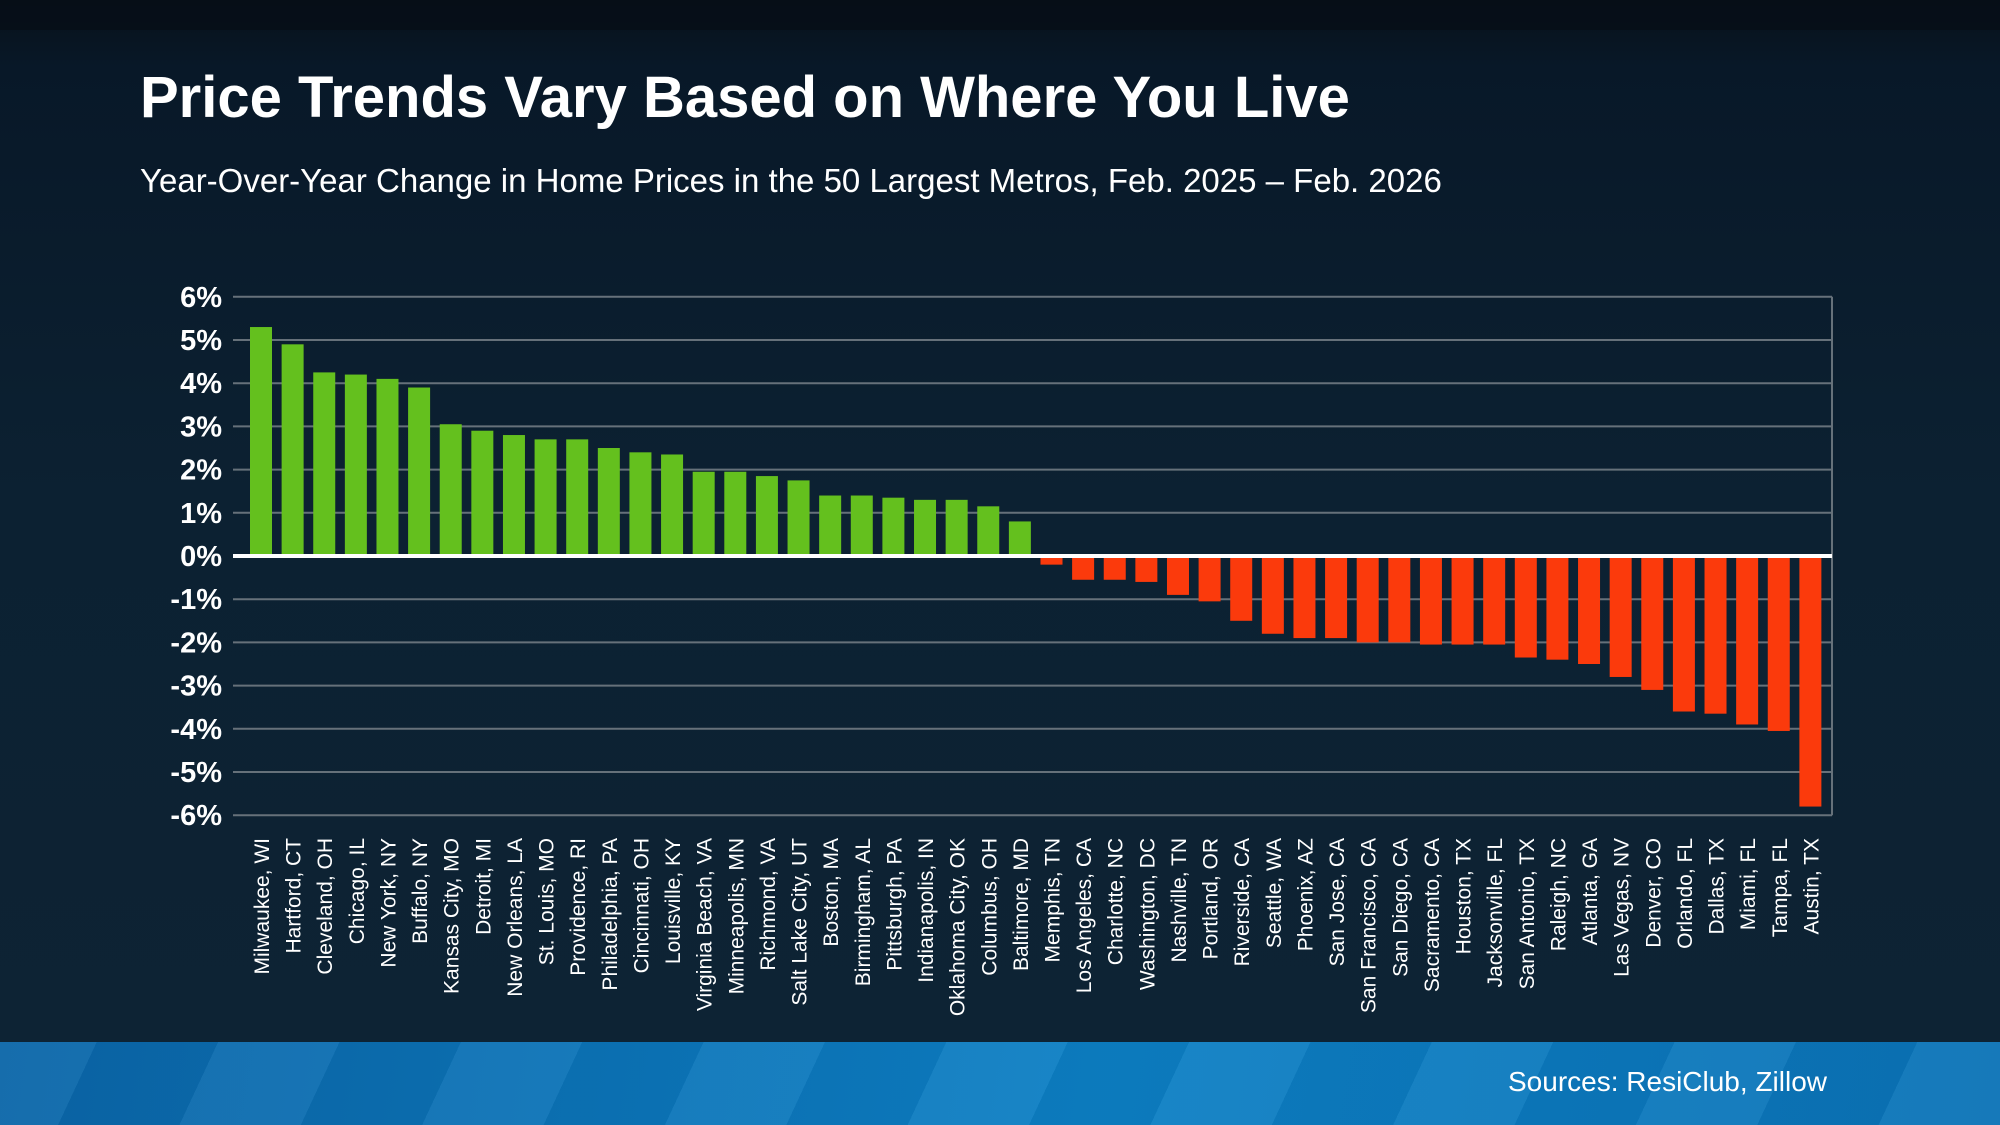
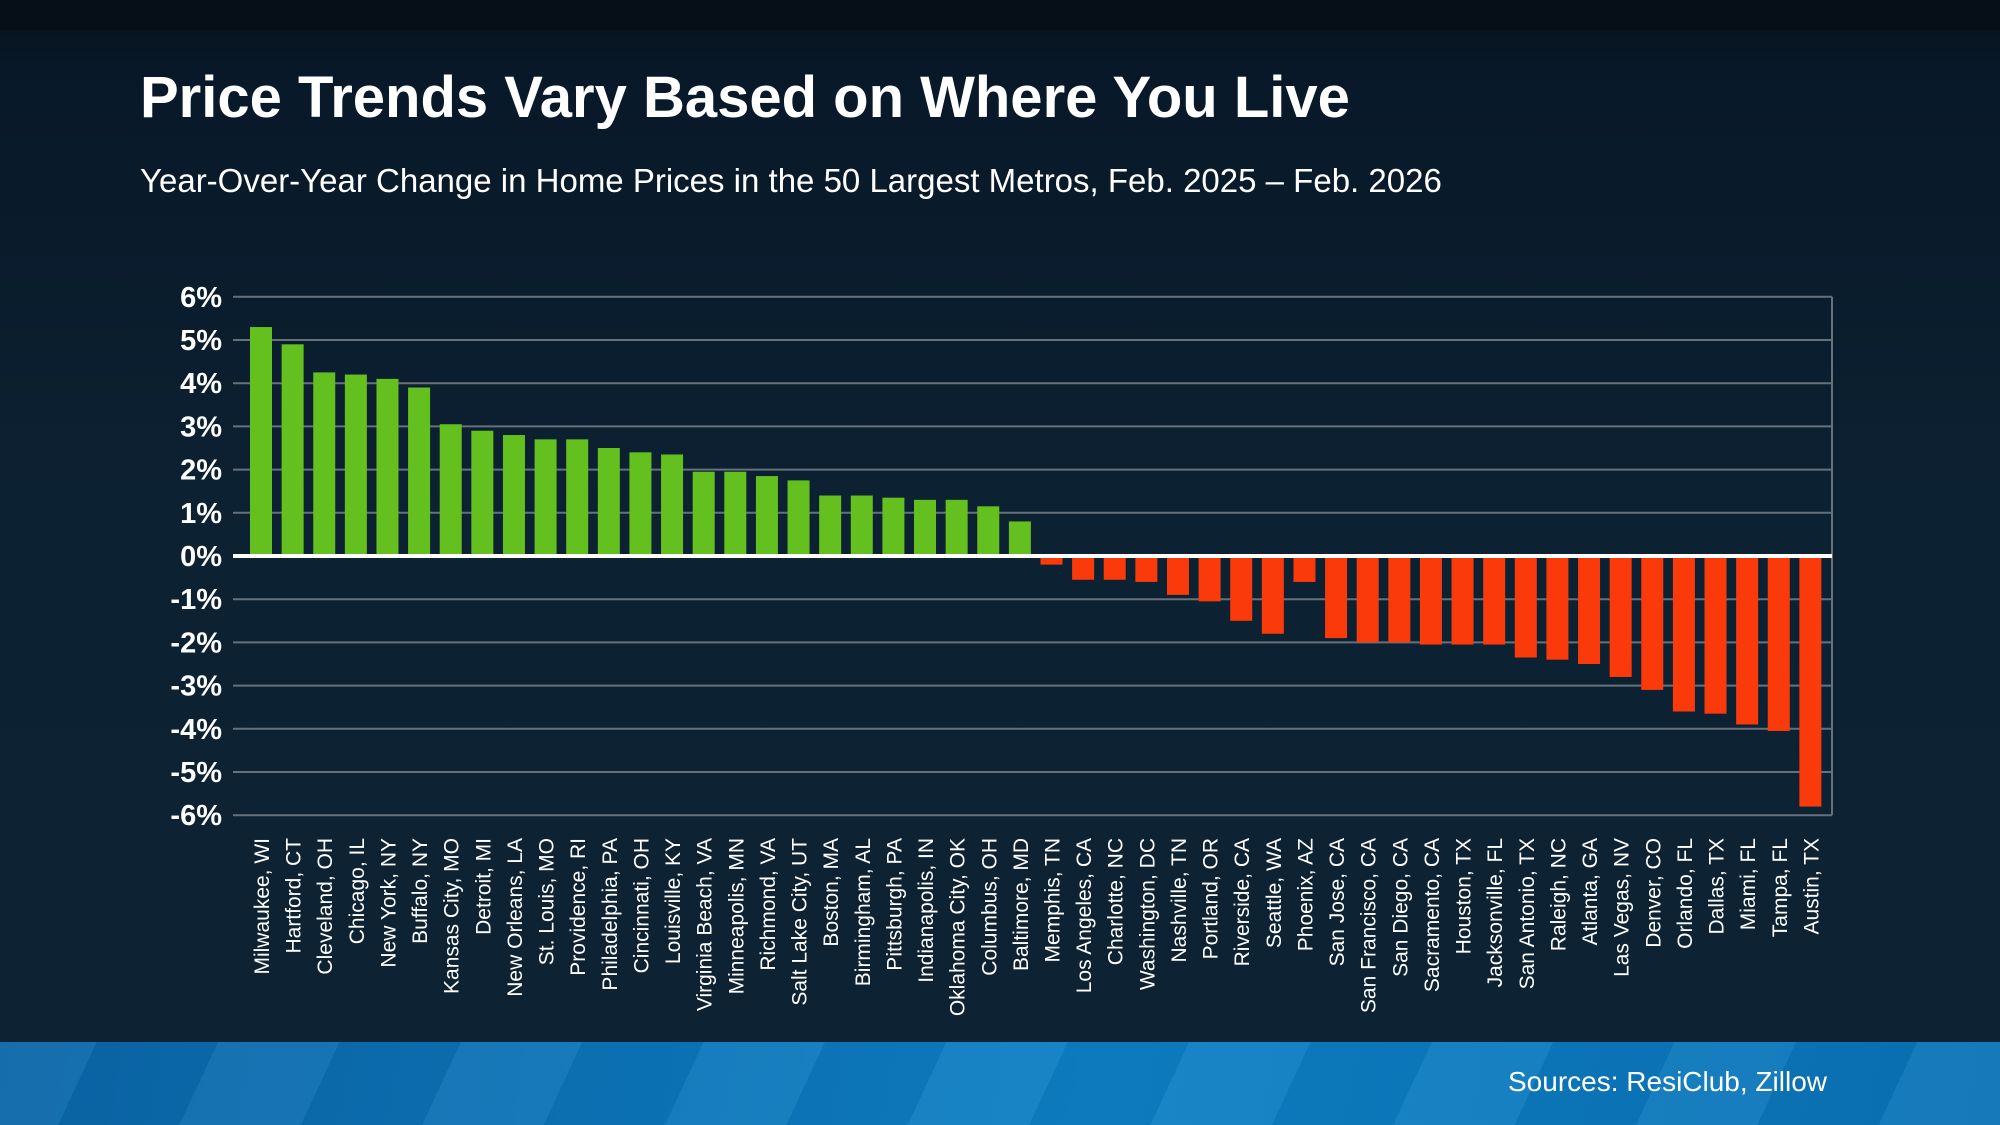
Phoenix, AZ: -1.9% -> -0.6%
